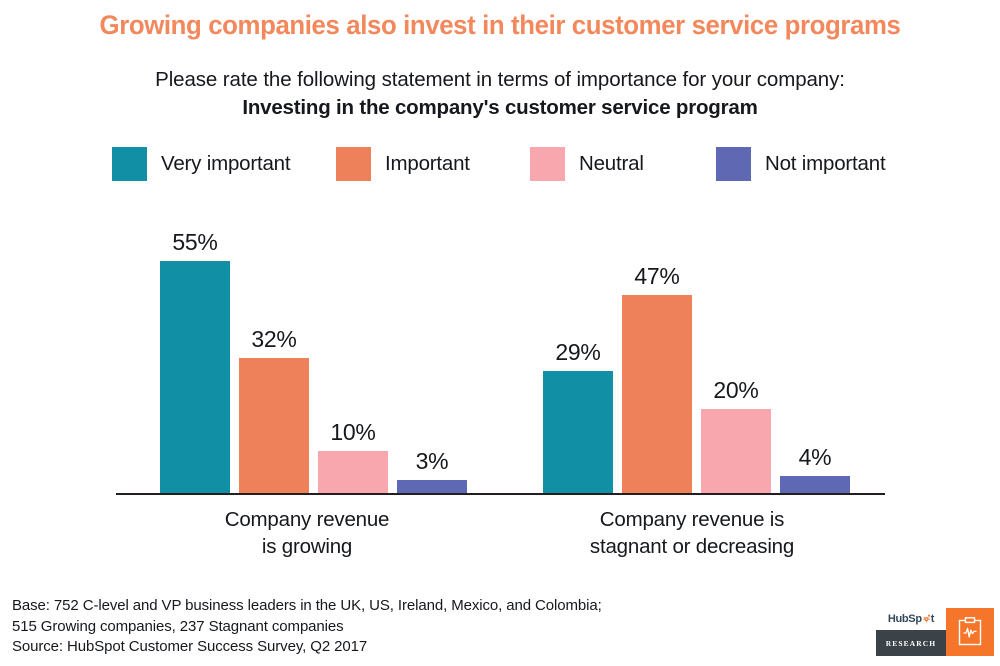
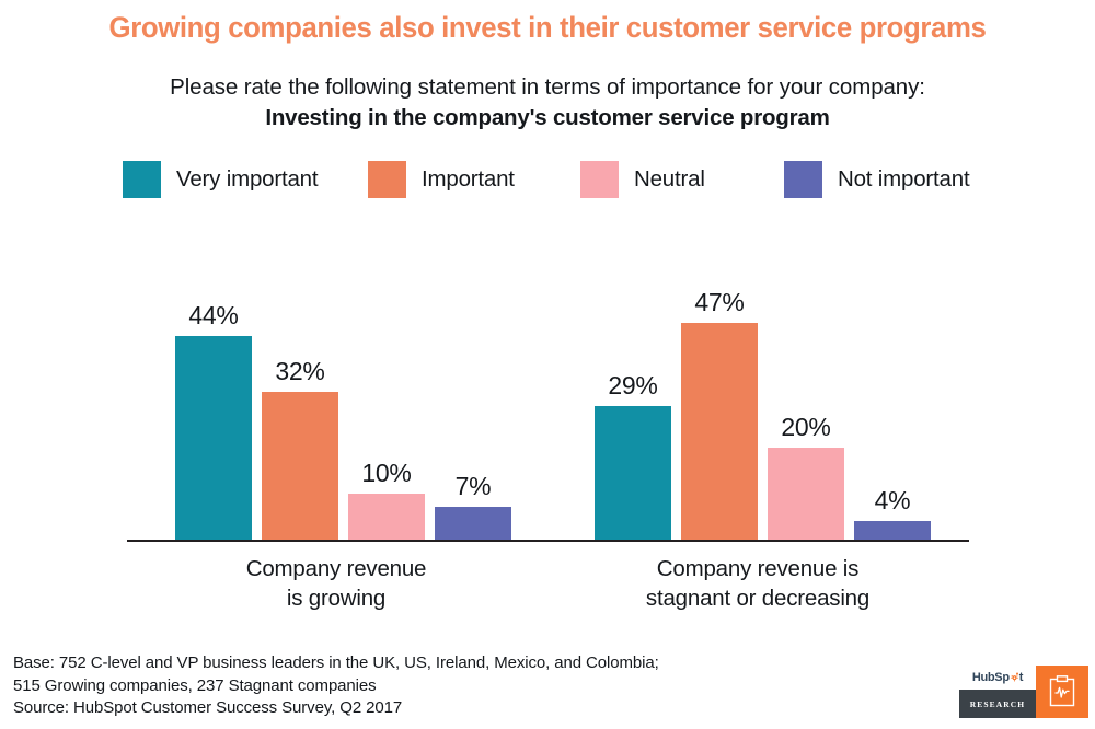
Very important/Company revenue is growing: 55% -> 44%
Not important/Company revenue is growing: 3% -> 7%
